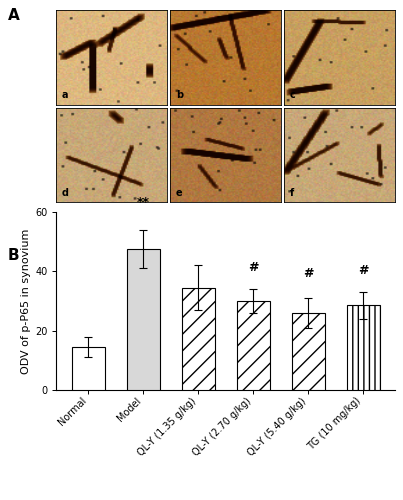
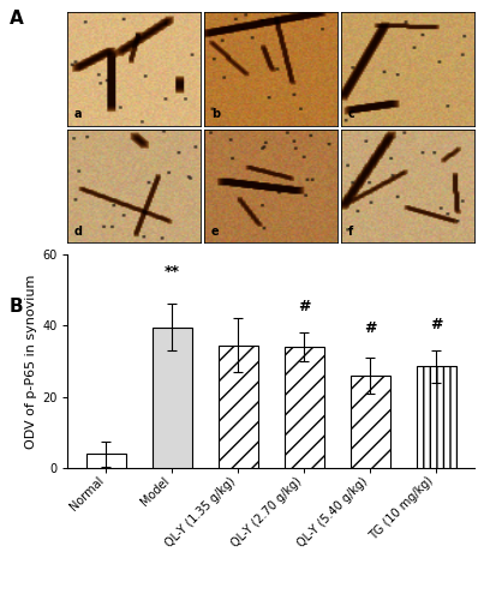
Normal: 14.5 -> 4.0
Model: 47.5 -> 39.5
QL-Y (2.70 g/kg): 30.0 -> 34.0
